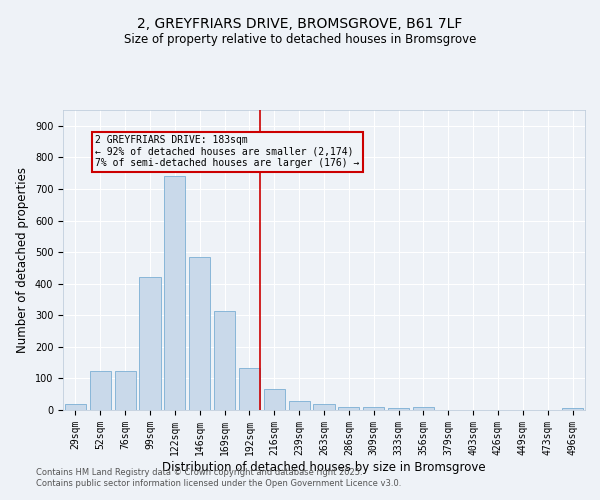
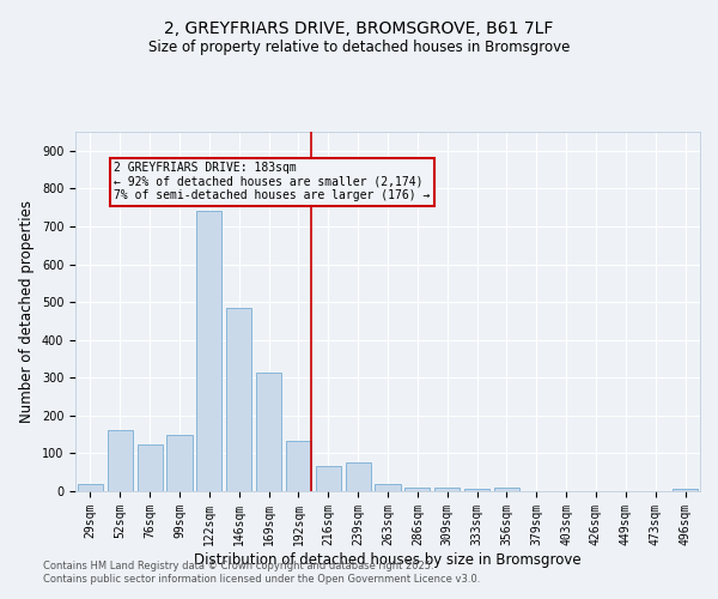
52sqm: 122 -> 160
99sqm: 420 -> 150
239sqm: 27 -> 75
